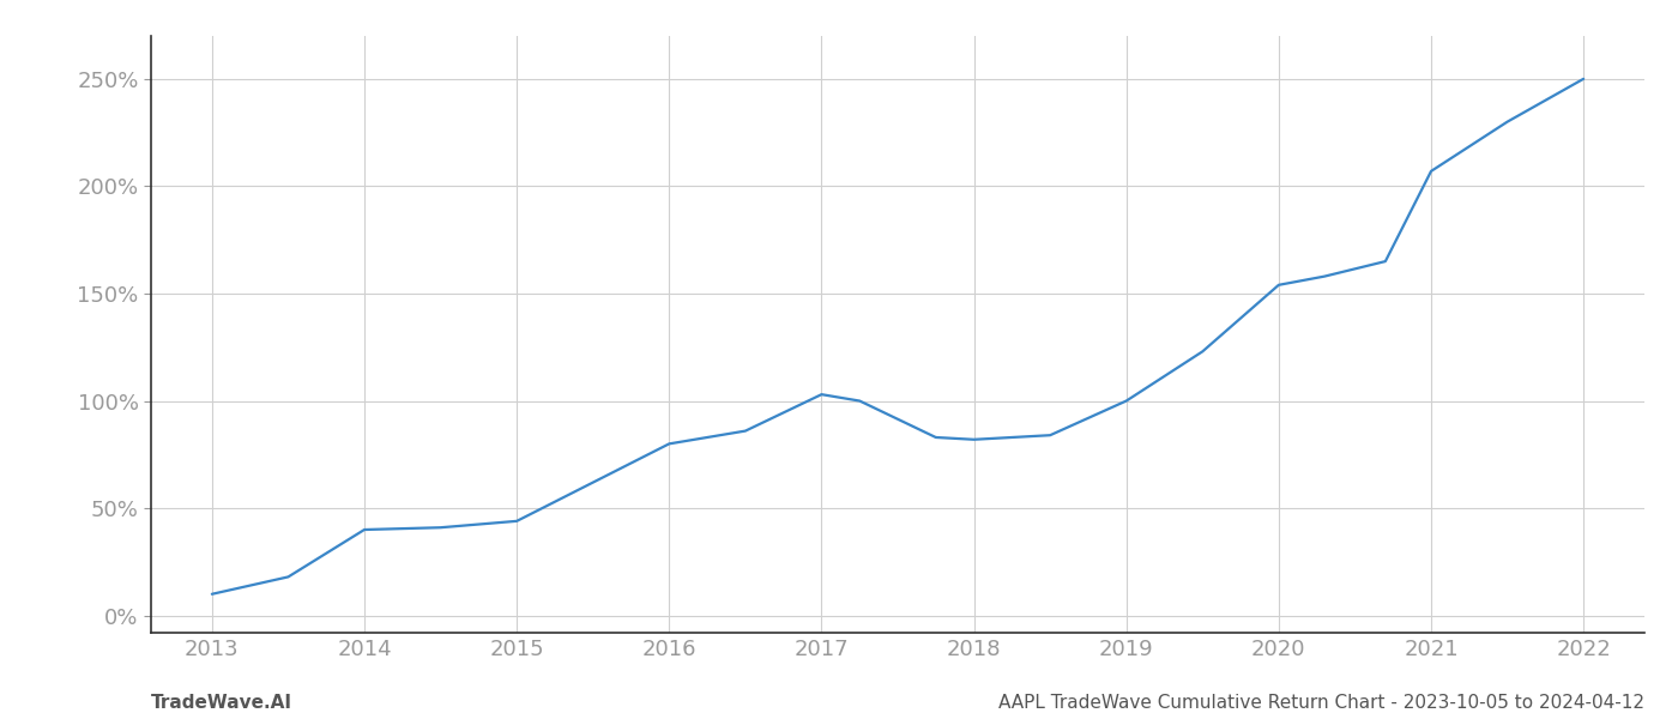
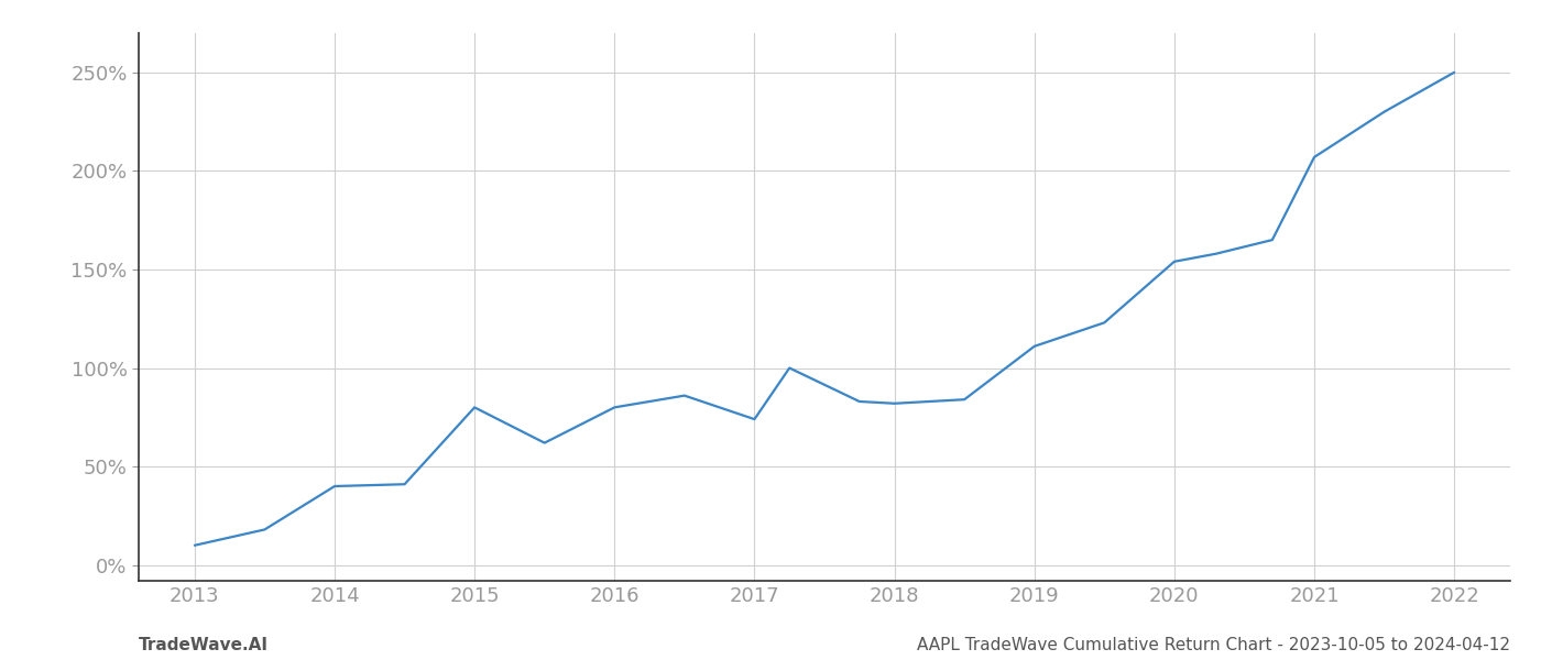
2015: 44% -> 80%
2017: 103% -> 74%
2019: 100% -> 111%
